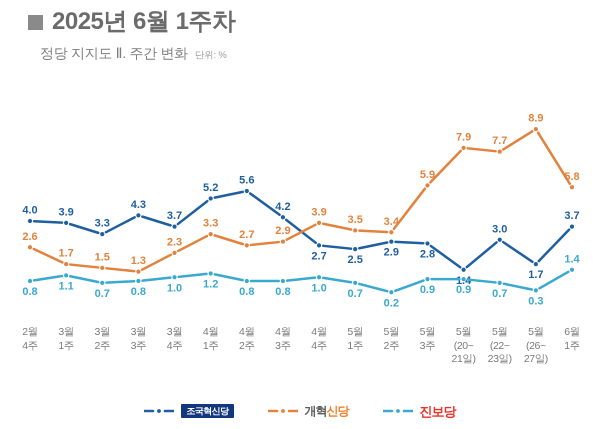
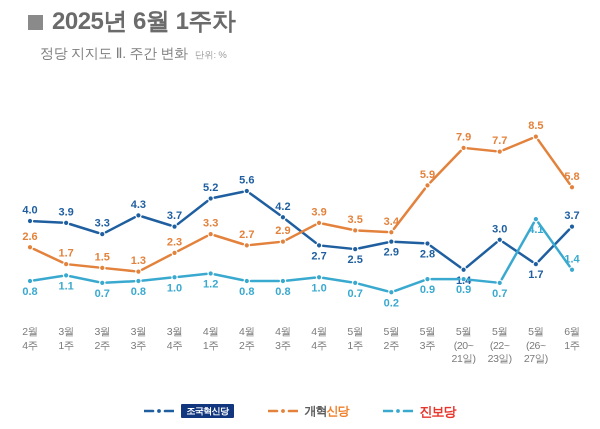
개혁신당/5월 (26~27일): 8.9 -> 8.5
진보당/5월 (26~27일): 0.3 -> 4.1
